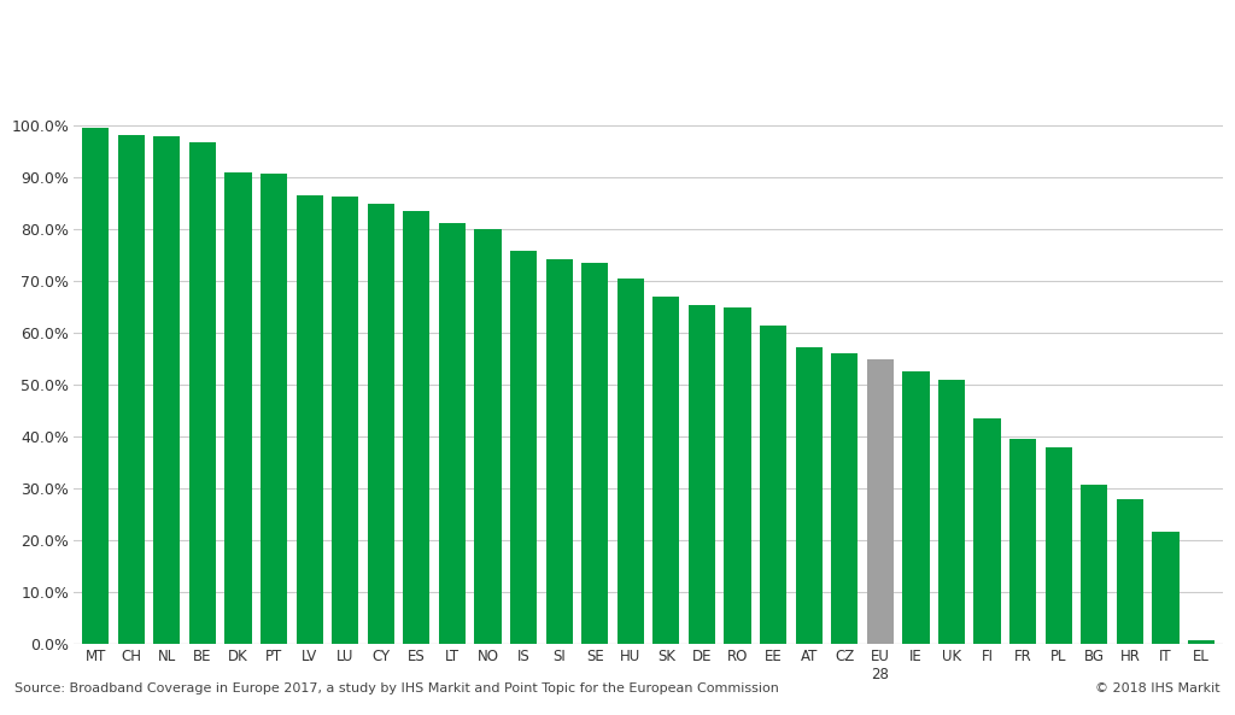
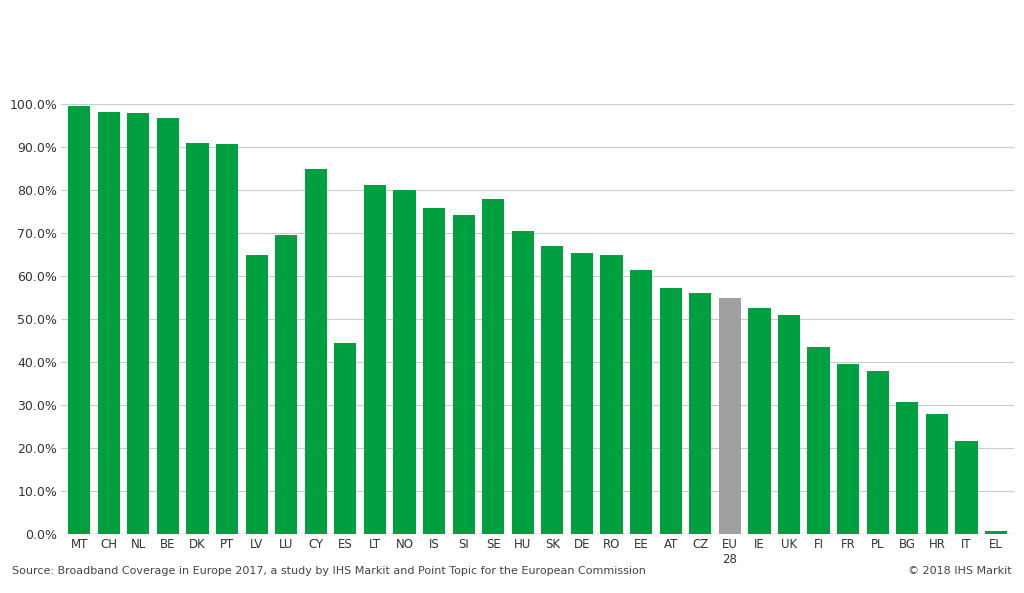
LV: 86.7% -> 65.0%
LU: 86.3% -> 69.5%
ES: 83.5% -> 44.5%
SE: 73.5% -> 78.0%
